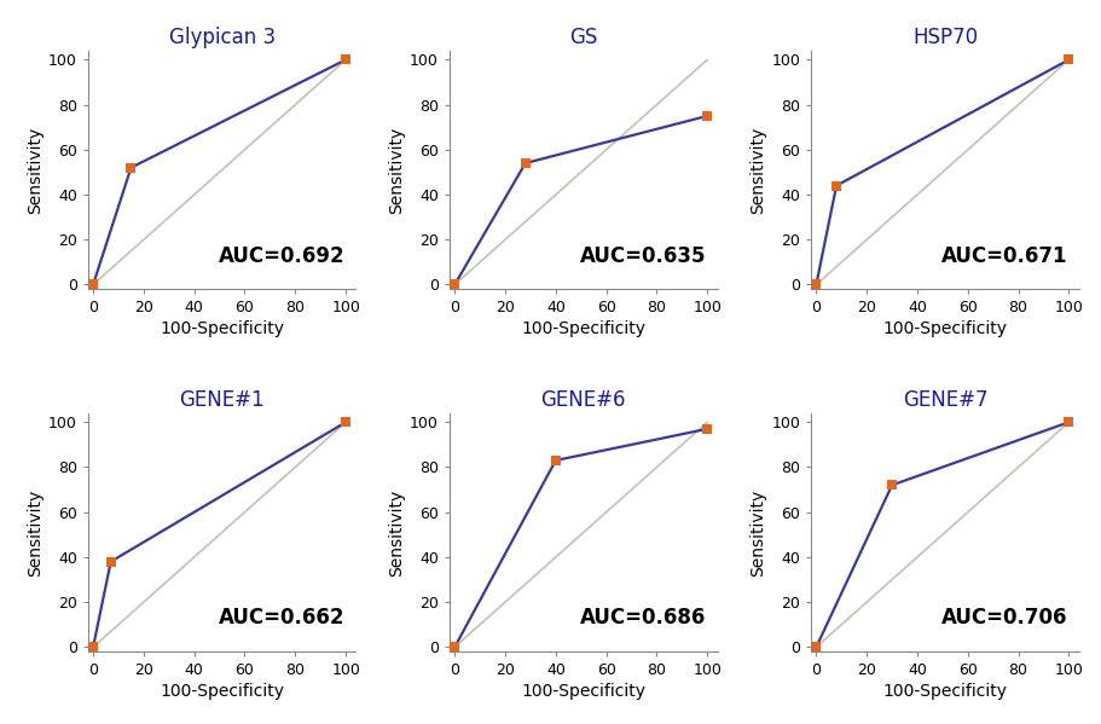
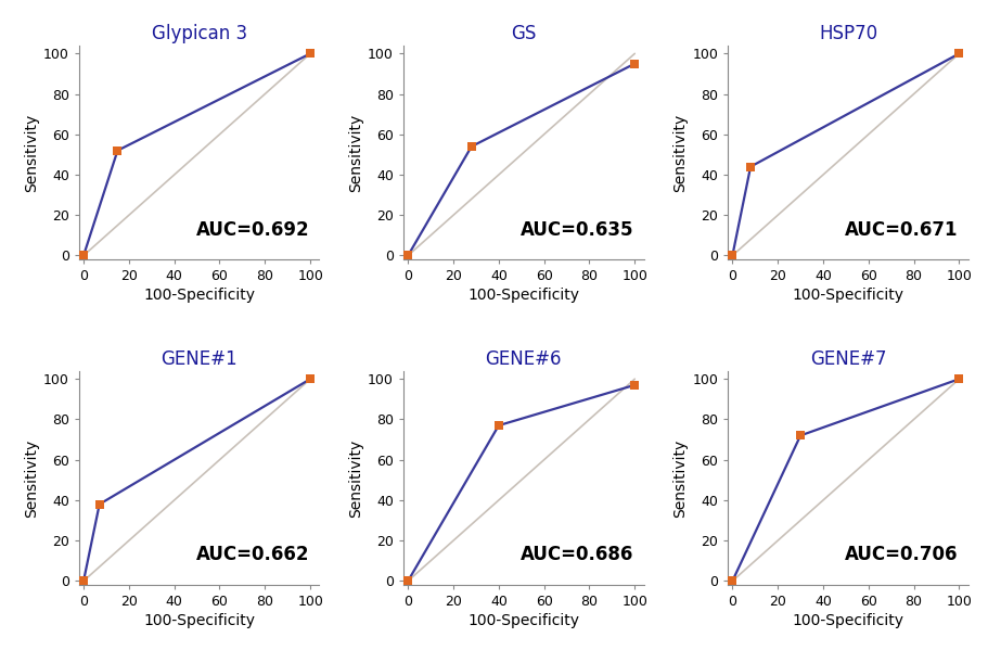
GS/100: 75 -> 95
GENE#6/40: 83 -> 77
